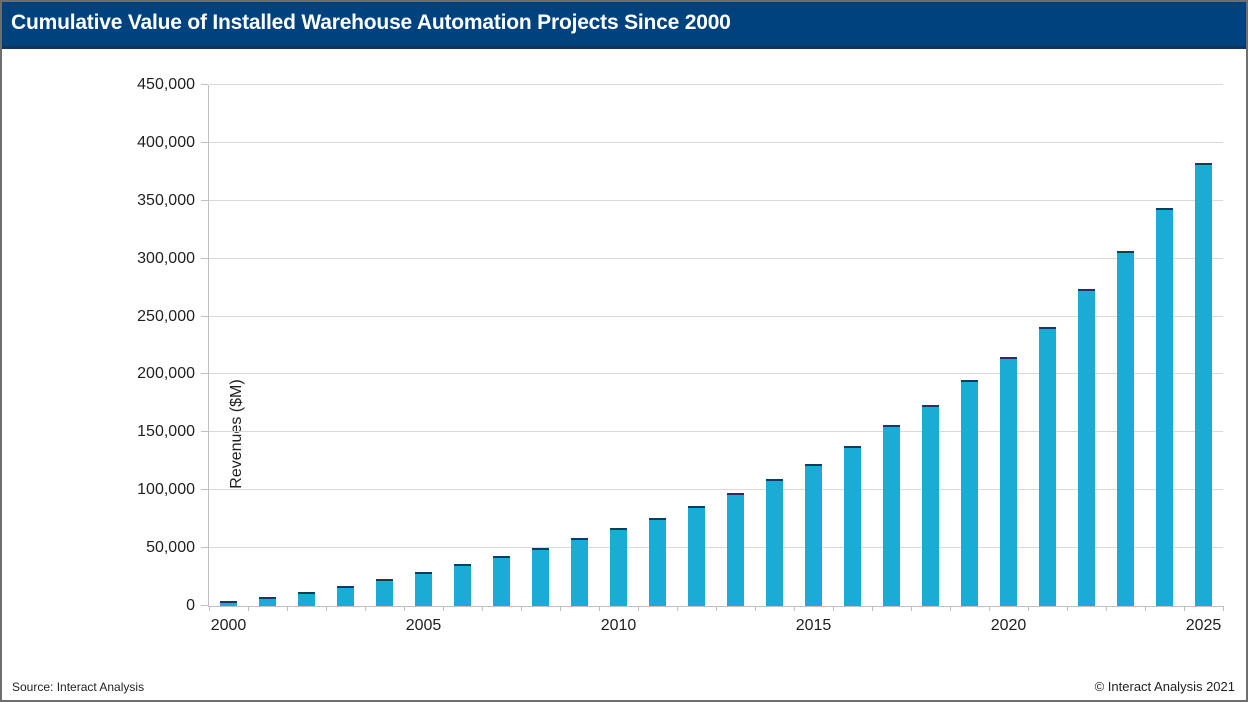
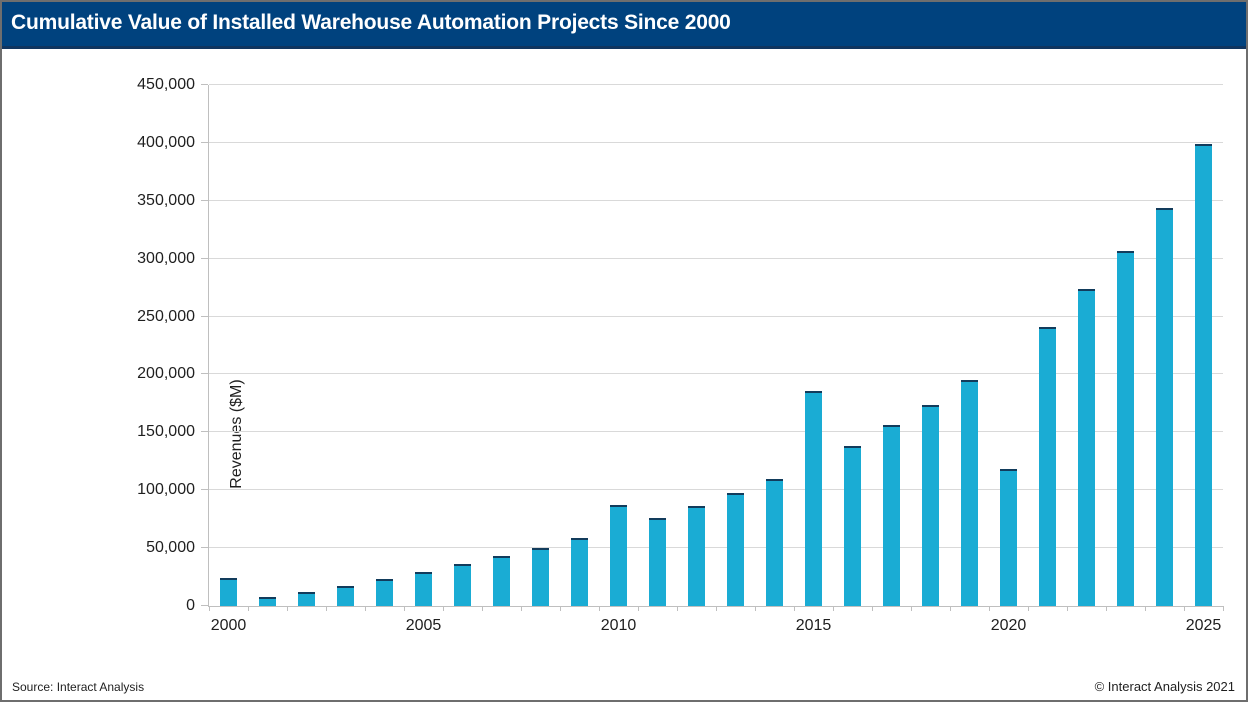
2000: 4000 -> 24000
2010: 68000 -> 87000
2015: 123000 -> 186000
2020: 215000 -> 118000
2025: 383000 -> 399000
